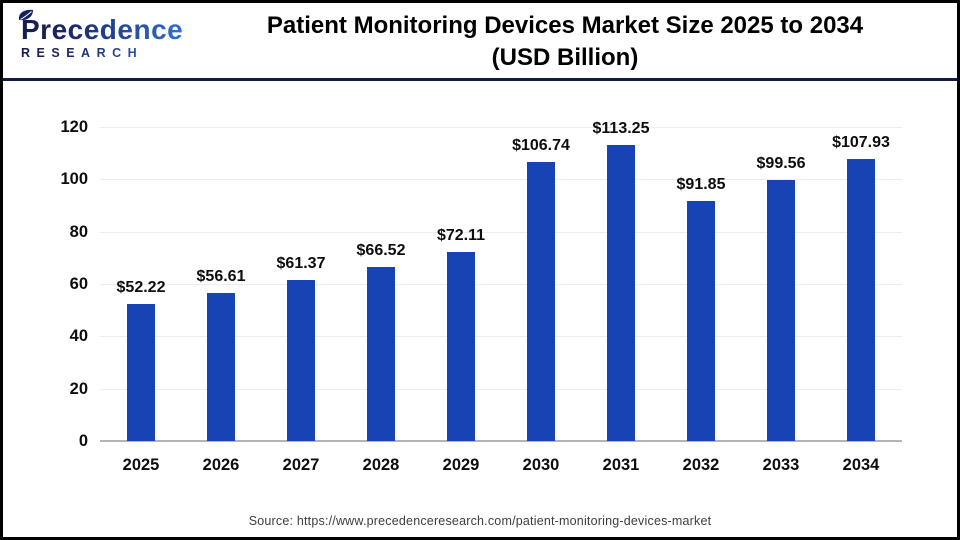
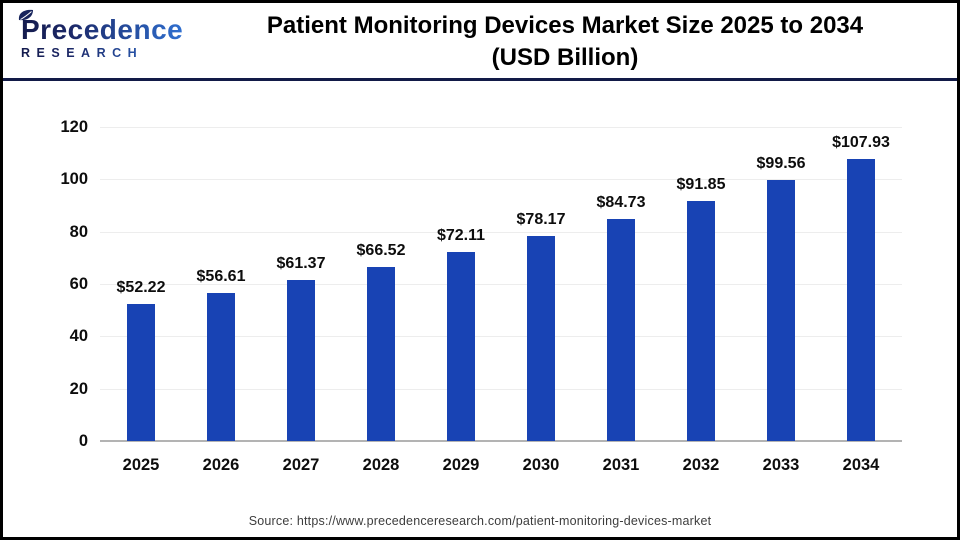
2030: $106.74 -> $78.17
2031: $113.25 -> $84.73
